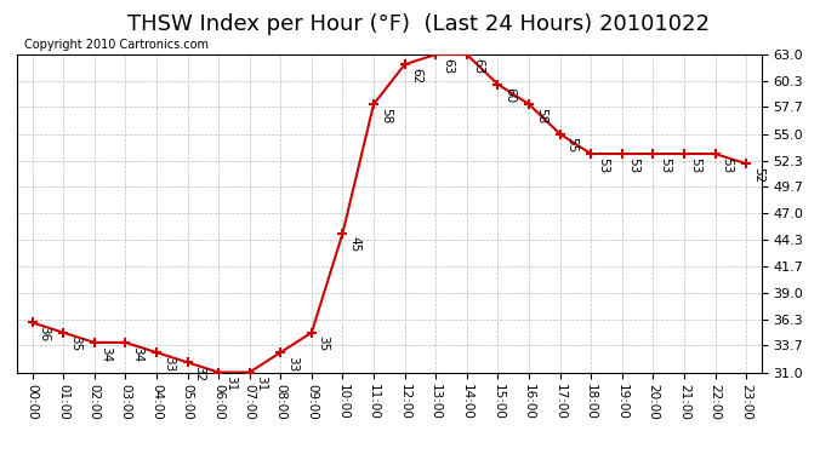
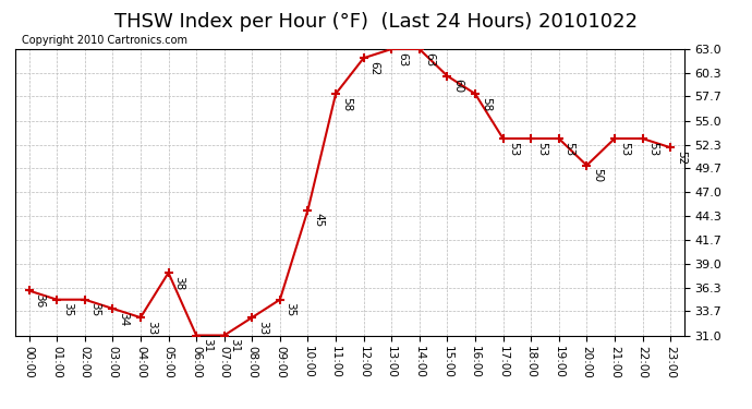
02:00: 34 -> 35
05:00: 32 -> 38
17:00: 55 -> 53
20:00: 53 -> 50
